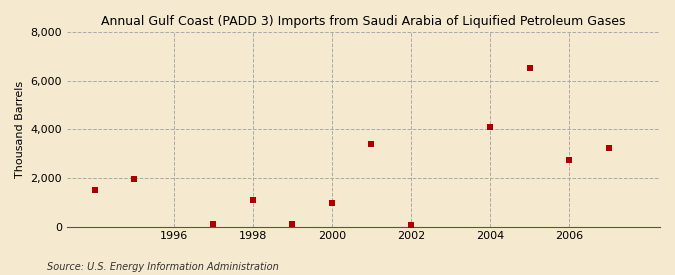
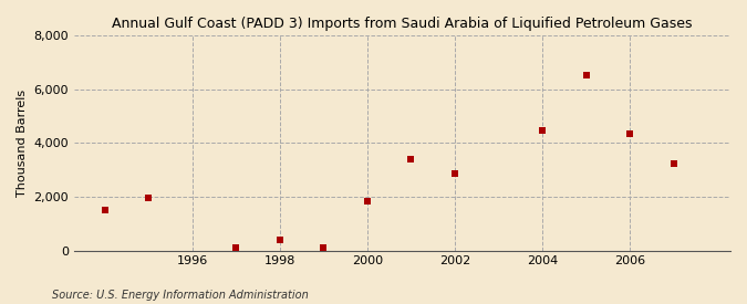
1998: 1,100 -> 400
2000: 950 -> 1,850
2002: 50 -> 2,850
2004: 4,100 -> 4,450
2006: 2,750 -> 4,350
